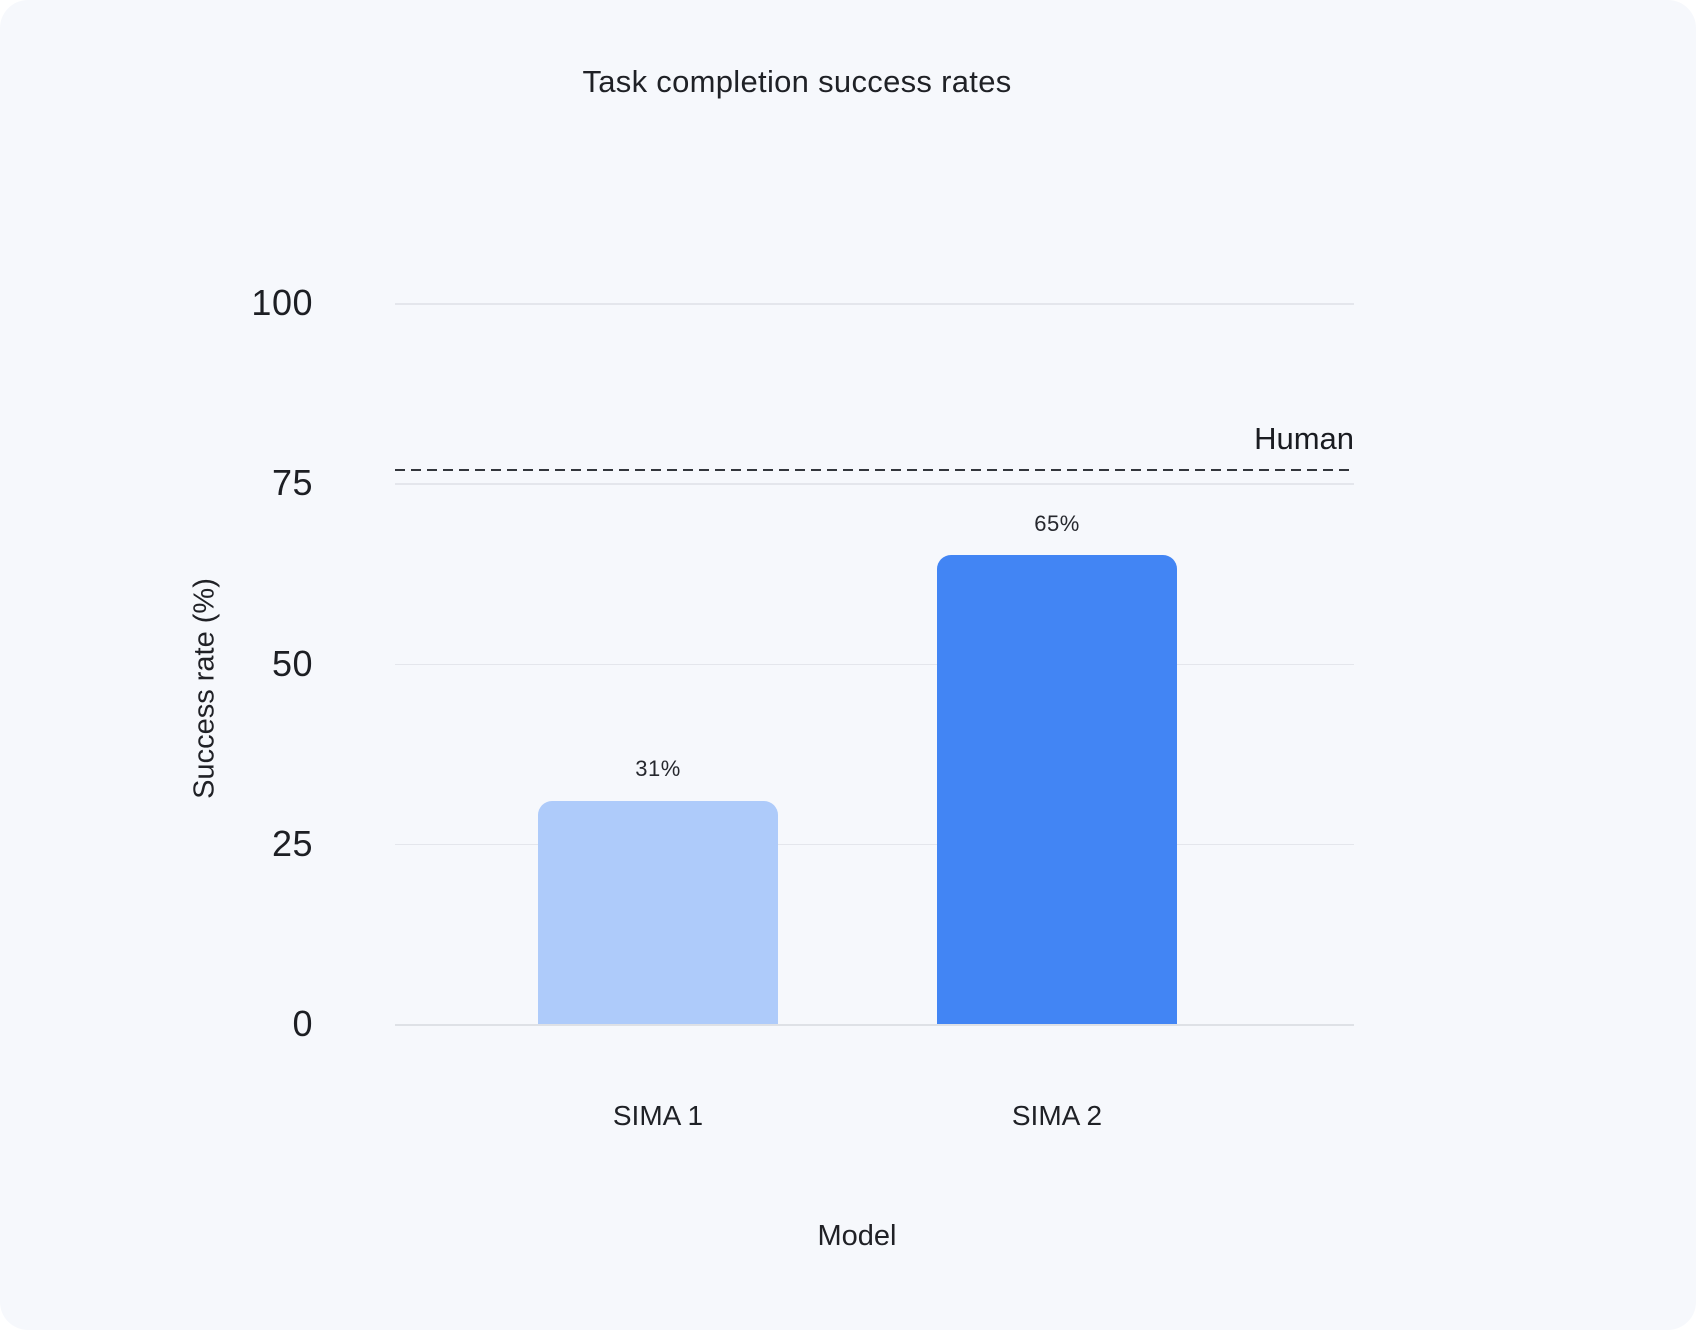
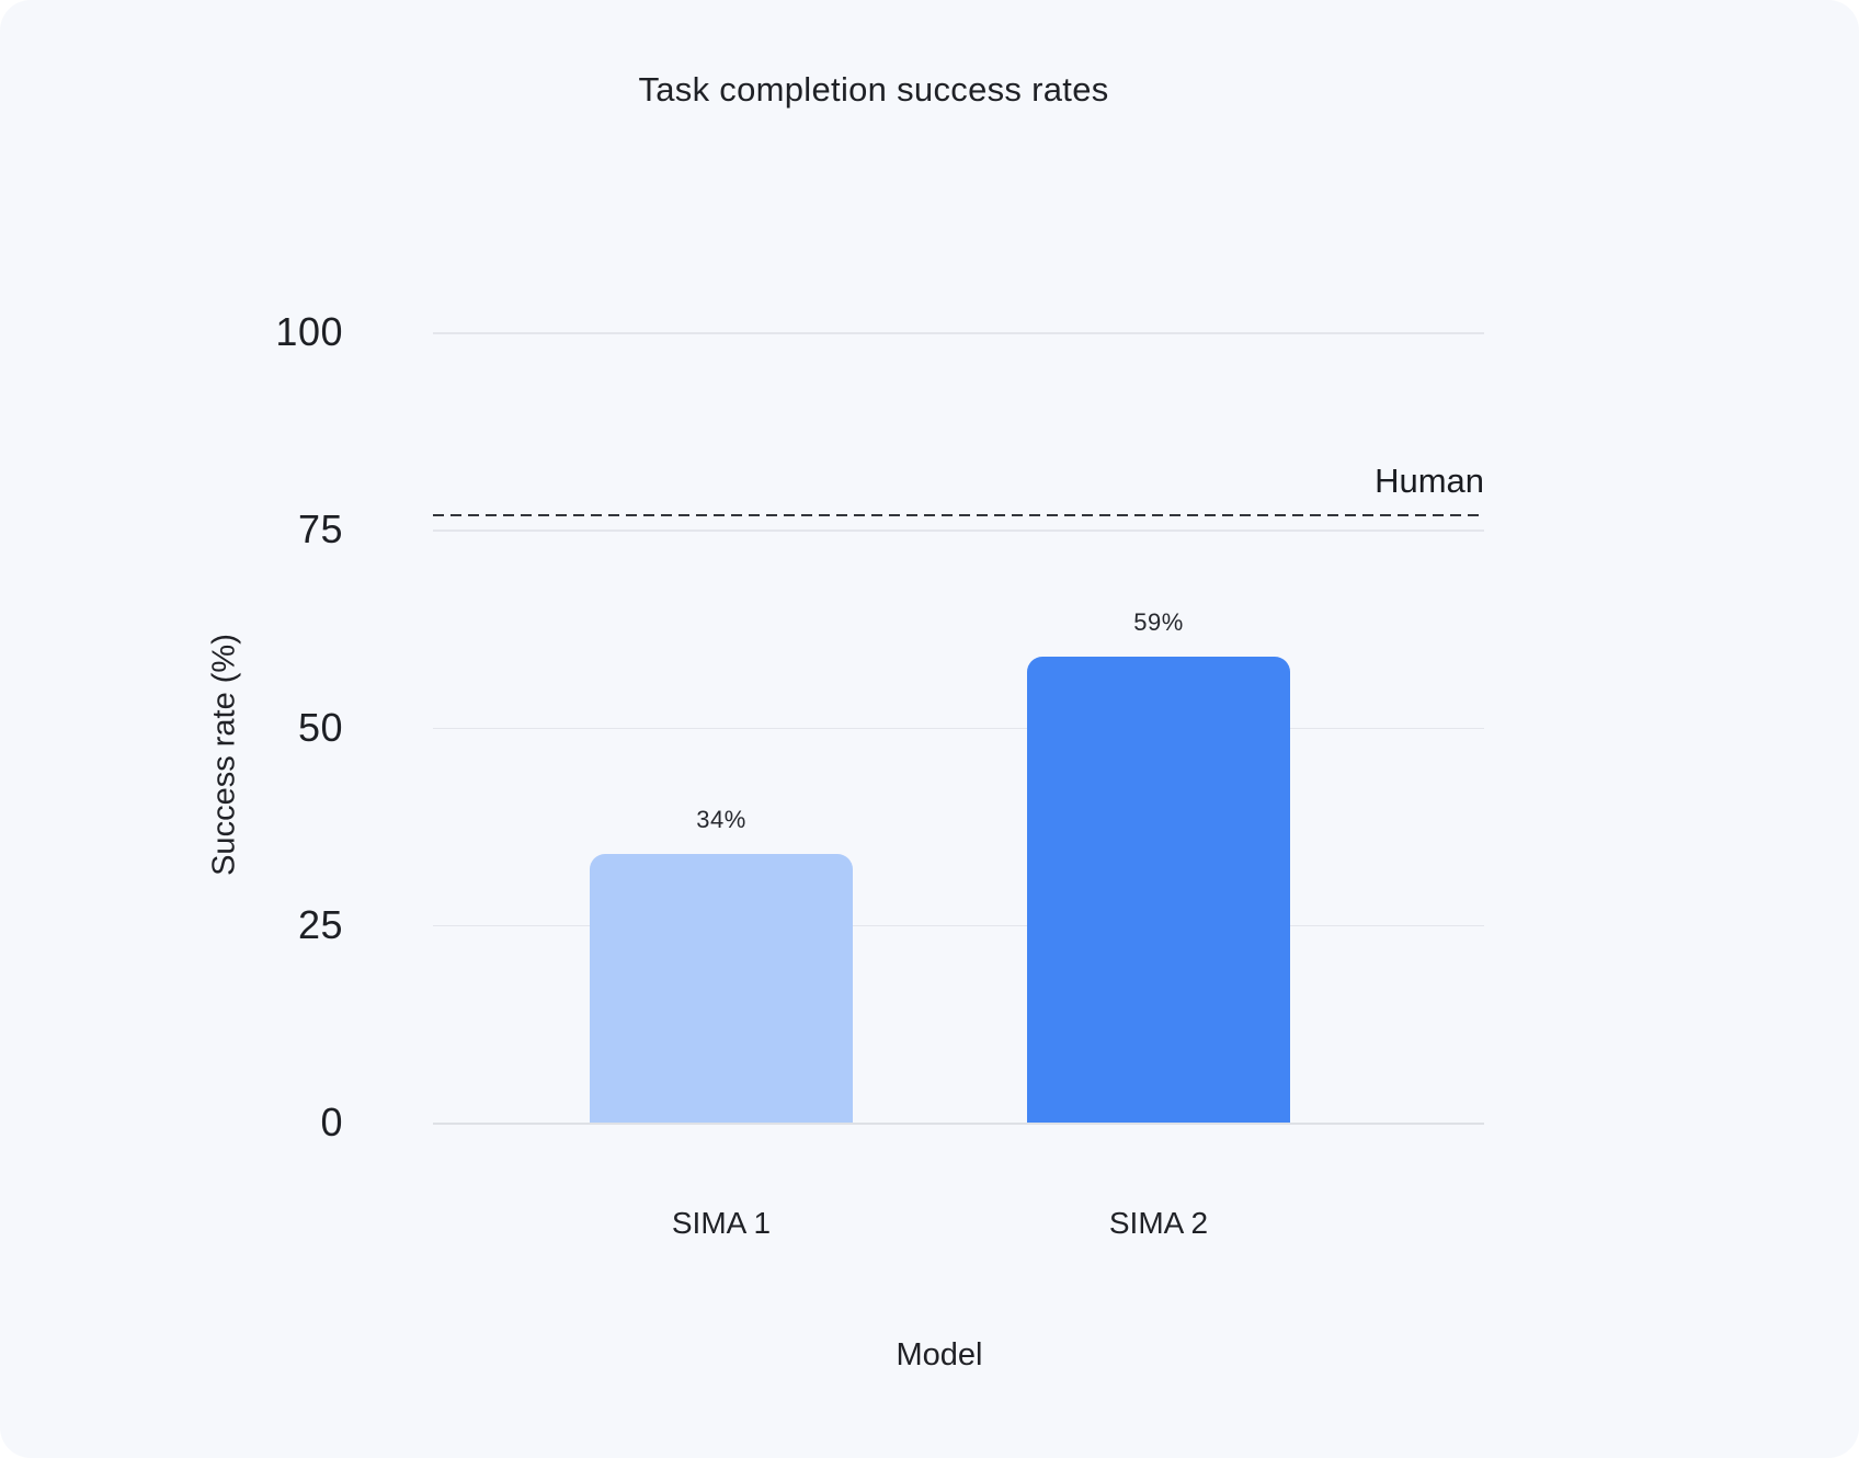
SIMA 1: 31% -> 34%
SIMA 2: 65% -> 59%
